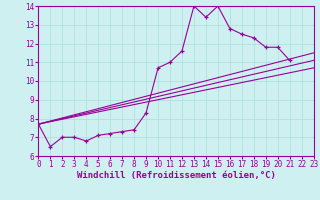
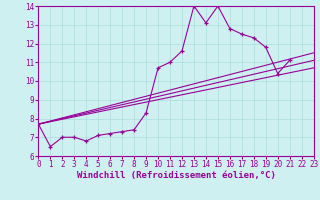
14: 13.4 -> 13.1
20: 11.8 -> 10.4
